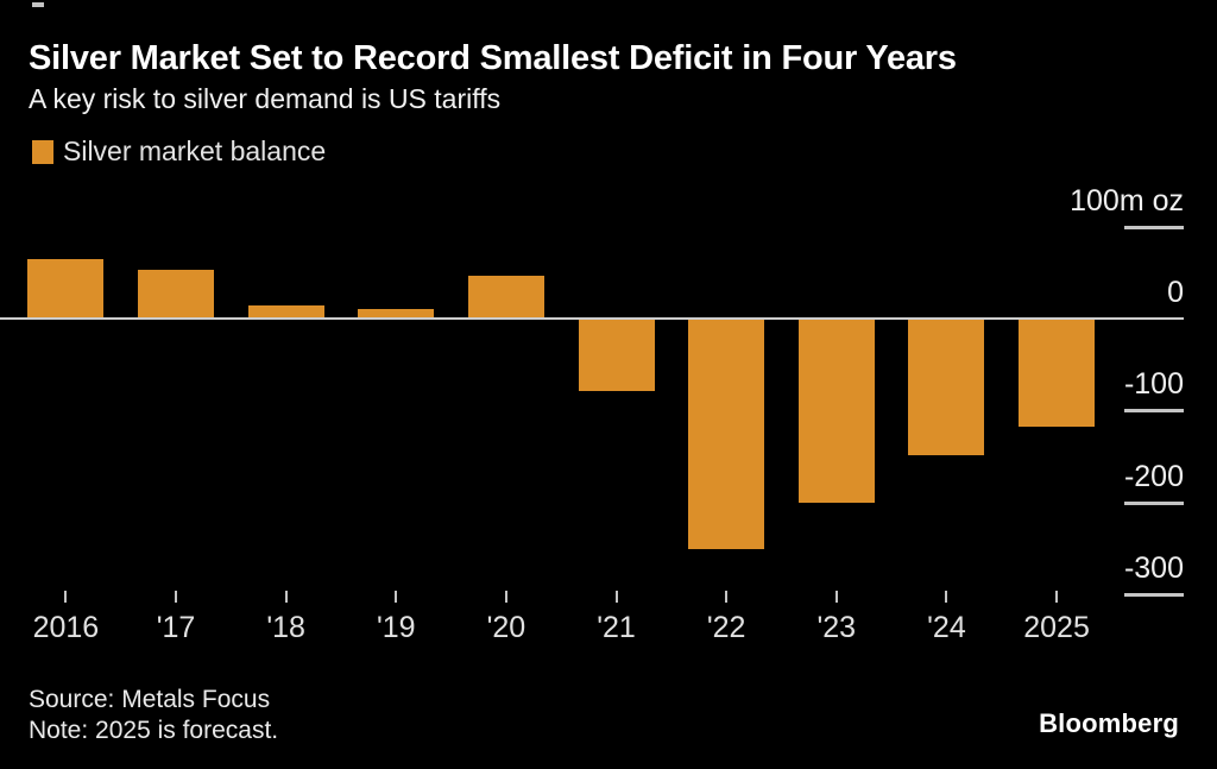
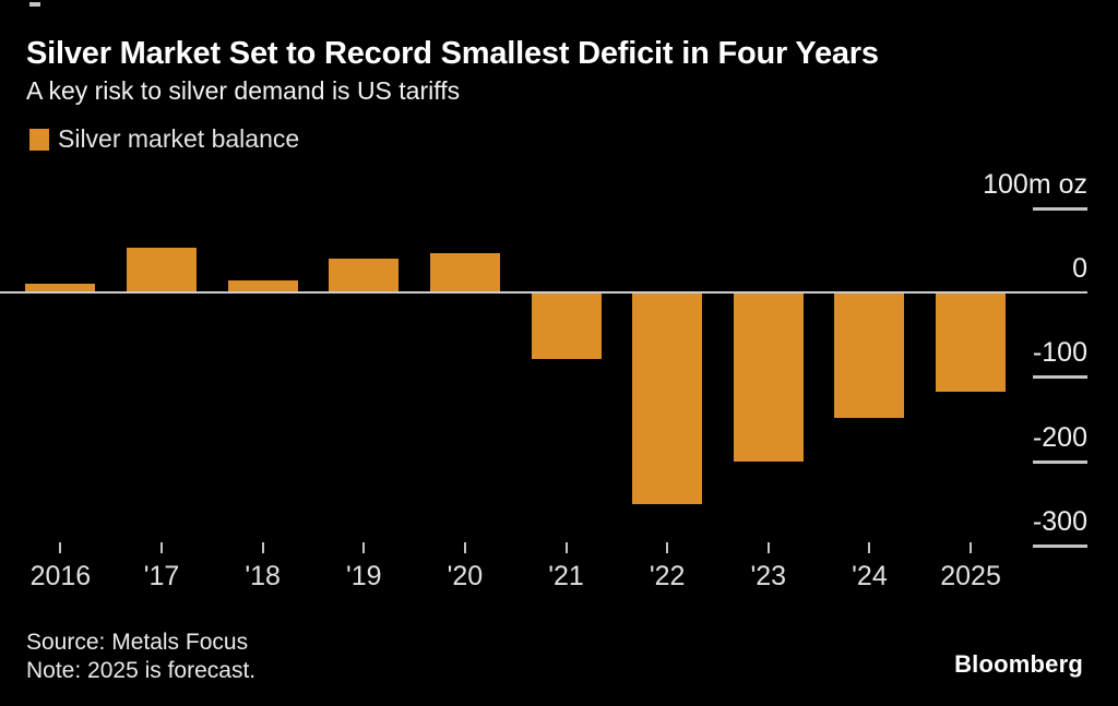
2016: 60 -> 10
'19: 10 -> 40
